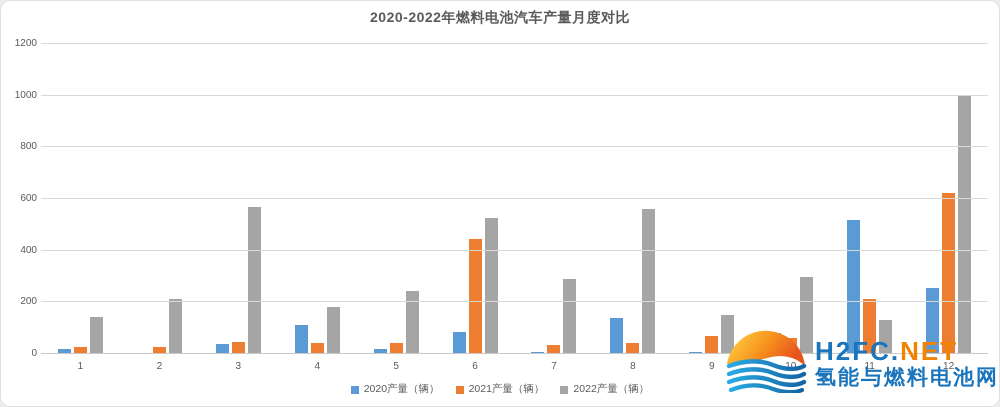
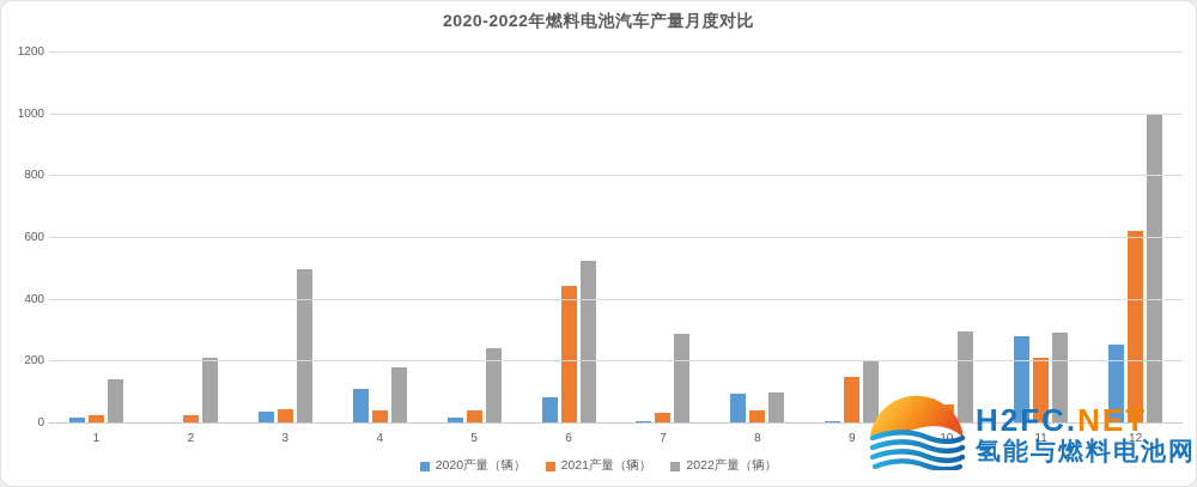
2022产量（辆）/3: 570 -> 500
2020产量（辆）/8: 140 -> 100
2022产量（辆）/8: 560 -> 100
2021产量（辆）/9: 70 -> 150
2022产量（辆）/9: 150 -> 200
2020产量（辆）/11: 520 -> 280
2022产量（辆）/11: 130 -> 300
